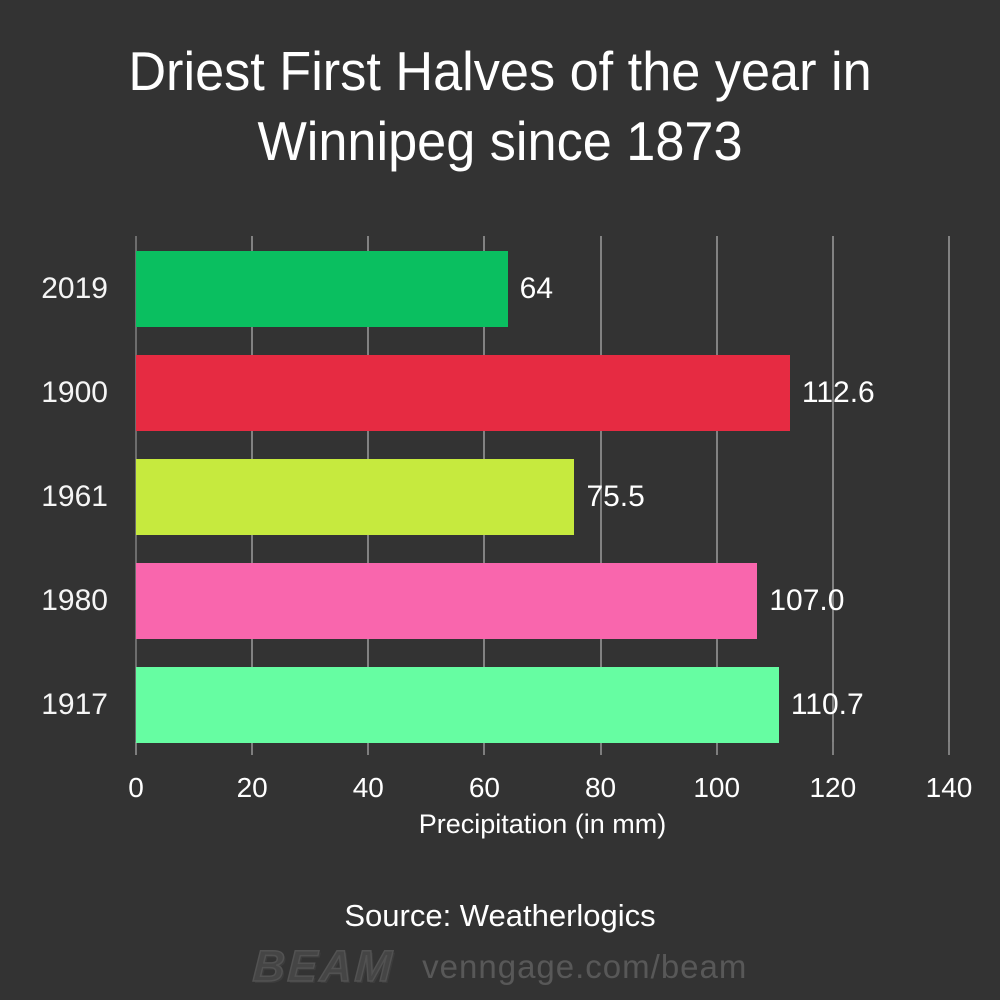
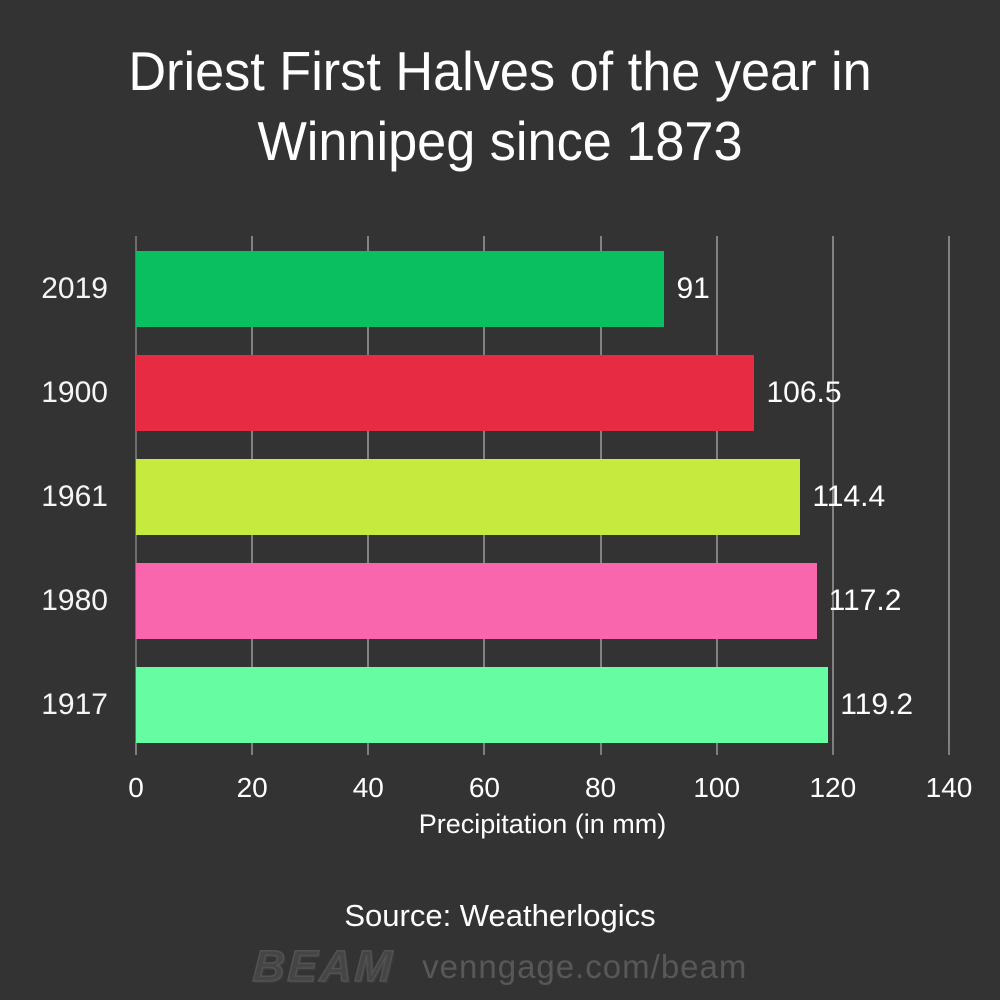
2019: 64 -> 91
1900: 112.6 -> 106.5
1961: 75.5 -> 114.4
1980: 107.0 -> 117.2
1917: 110.7 -> 119.2
